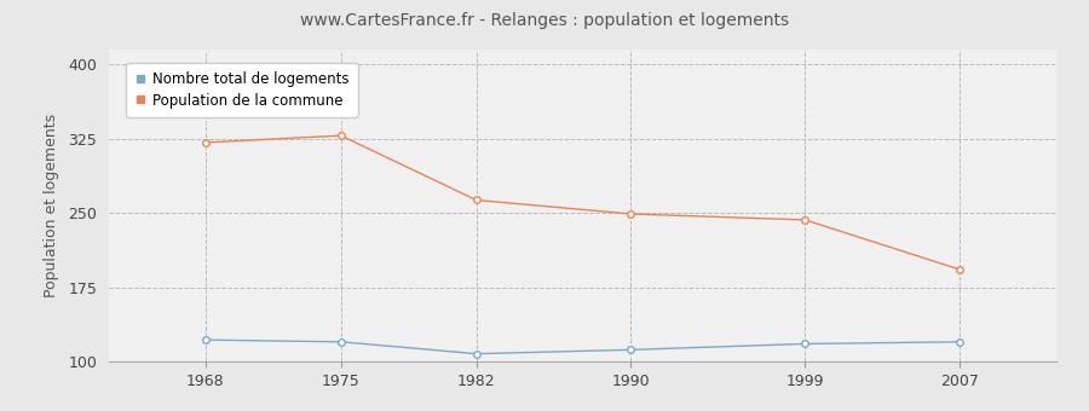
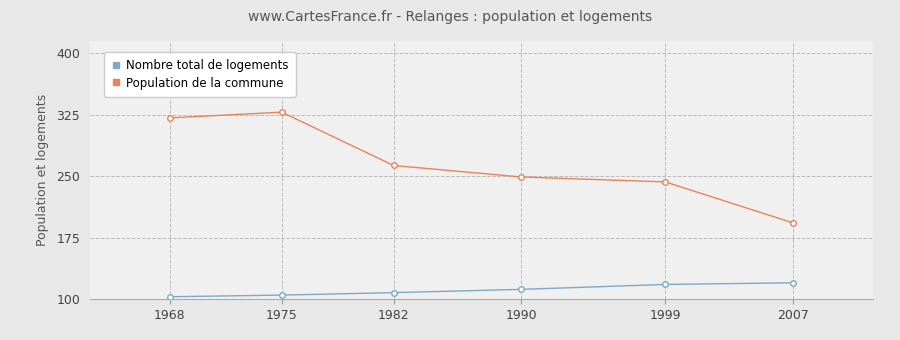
Nombre total de logements/1968: 122 -> 103
Nombre total de logements/1975: 120 -> 105
